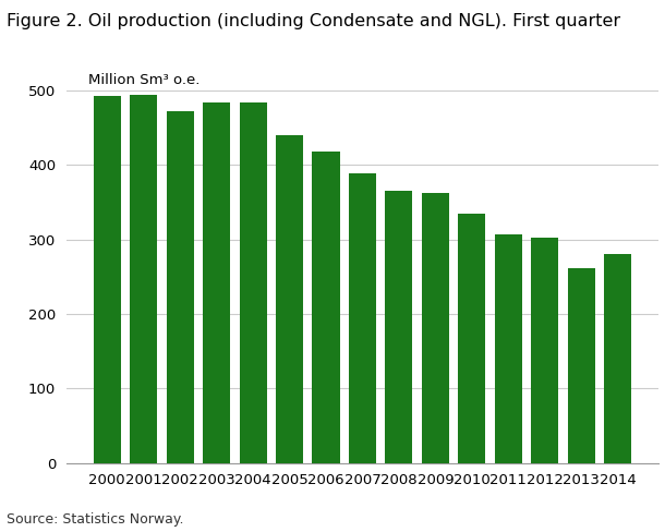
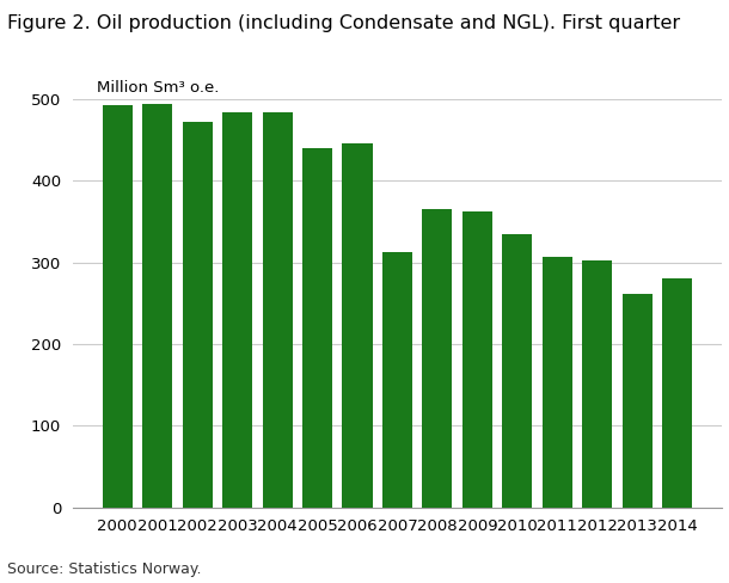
2006: 418 -> 446
2007: 389 -> 312
